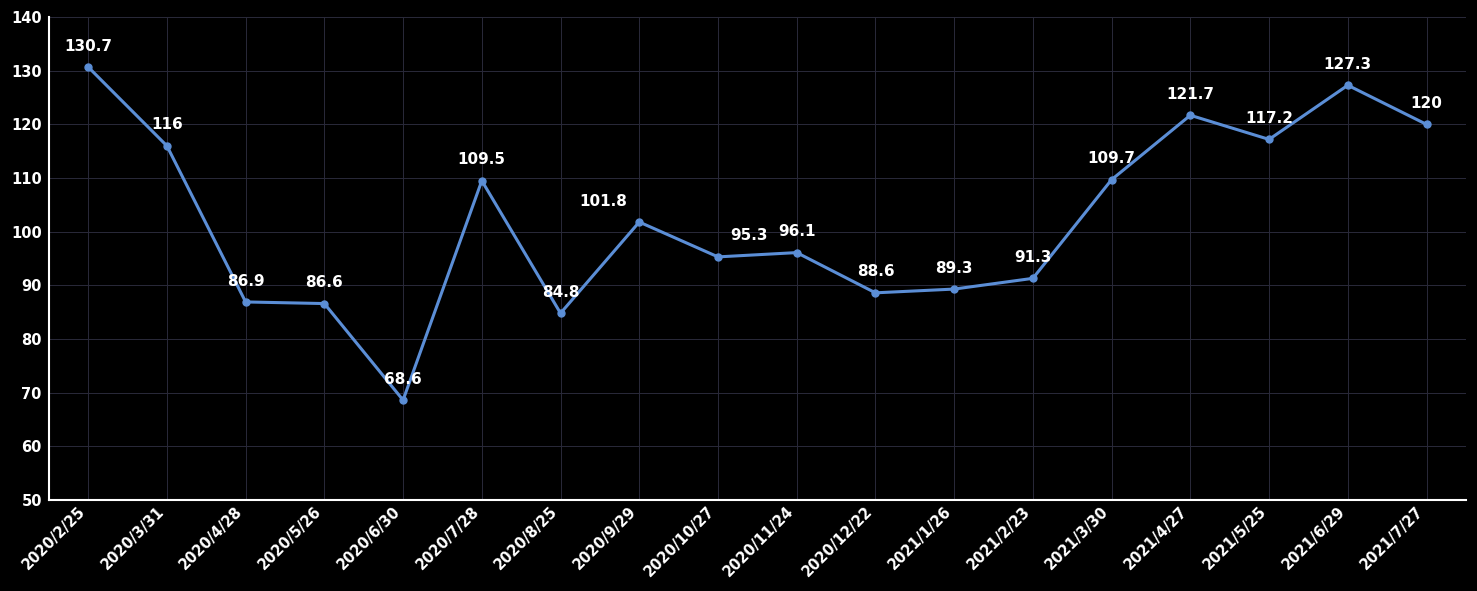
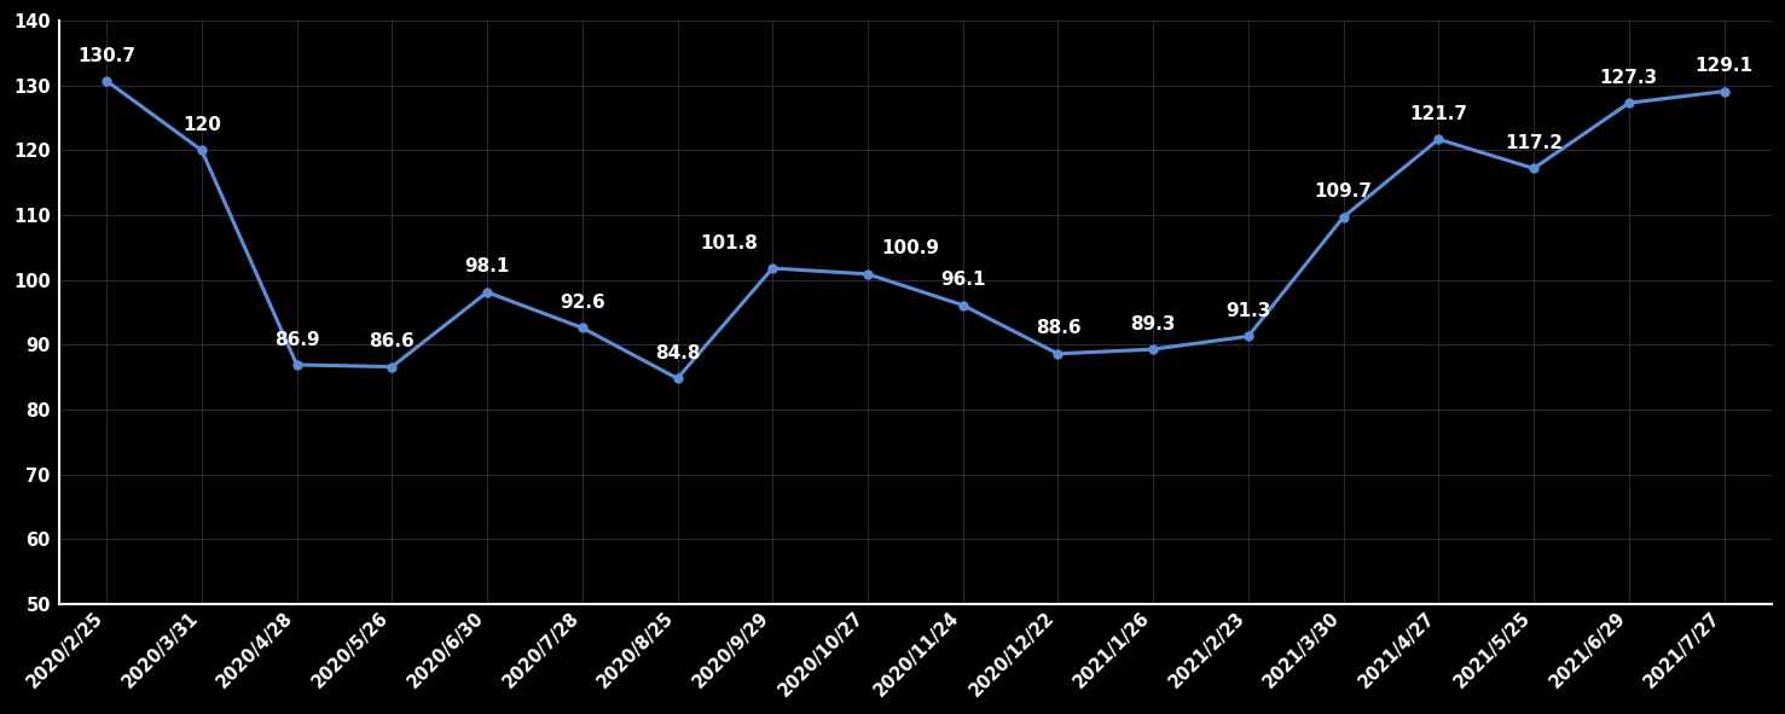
2020/3/31: 116 -> 120
2020/6/30: 68.6 -> 98.1
2020/7/28: 109.5 -> 92.6
2020/10/27: 95.3 -> 100.9
2021/7/27: 120 -> 129.1
